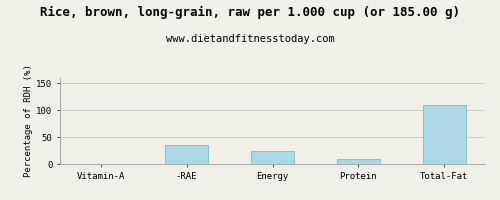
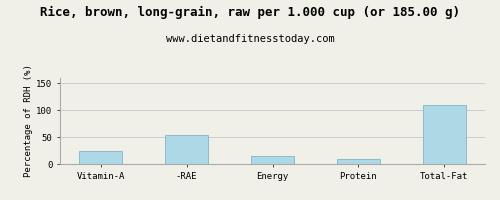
Vitamin-A: 0 -> 24
-RAE: 35 -> 54
Energy: 25 -> 14
